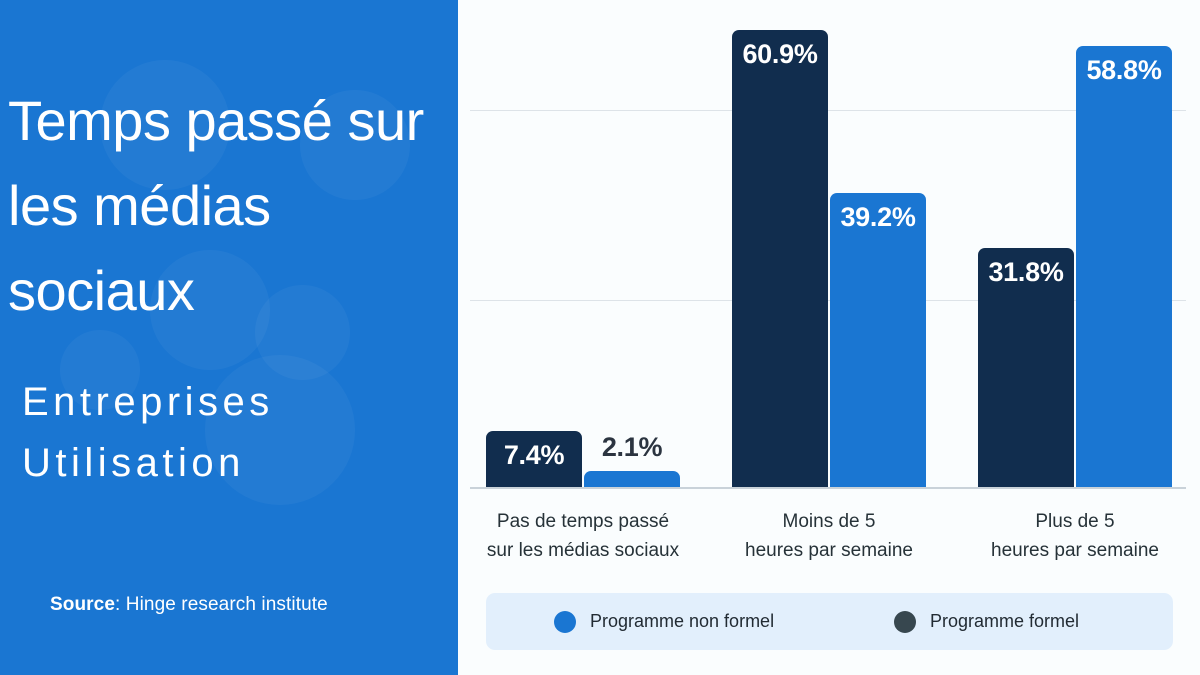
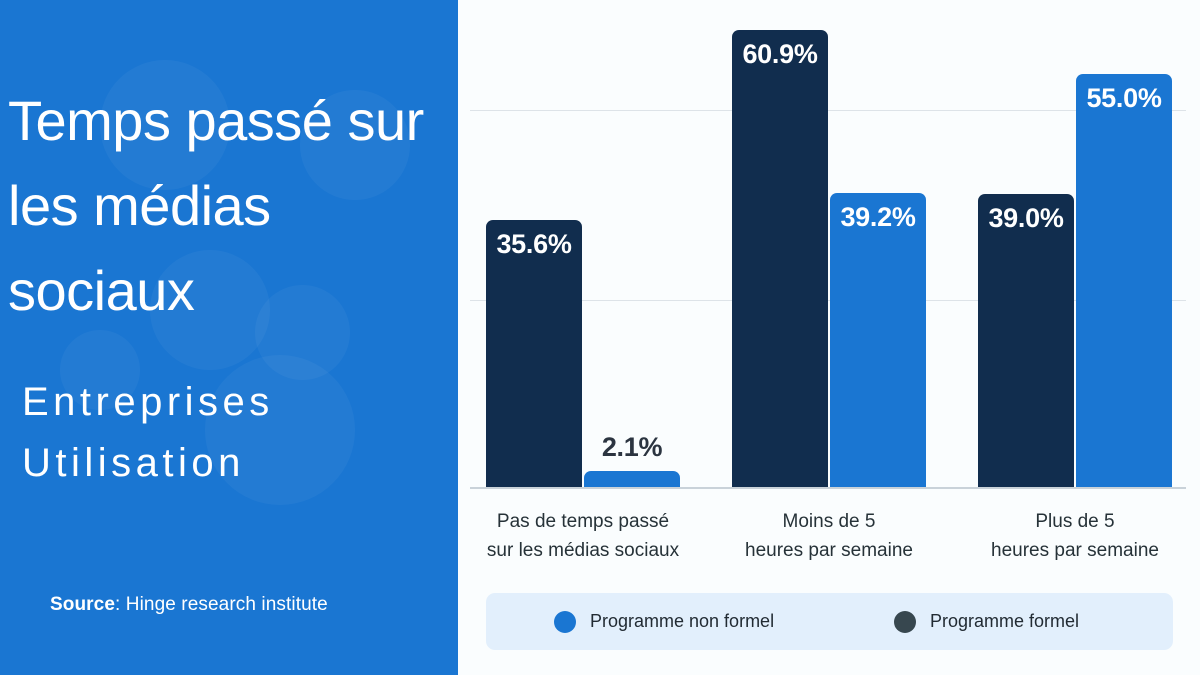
Programme formel/Pas de temps passé sur les médias sociaux: 7.4% -> 35.6%
Programme formel/Plus de 5 heures par semaine: 31.8% -> 39.0%
Programme non formel/Plus de 5 heures par semaine: 58.8% -> 55.0%
